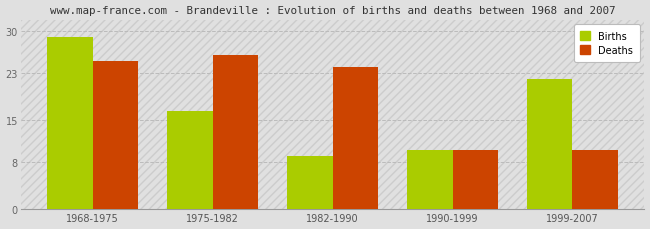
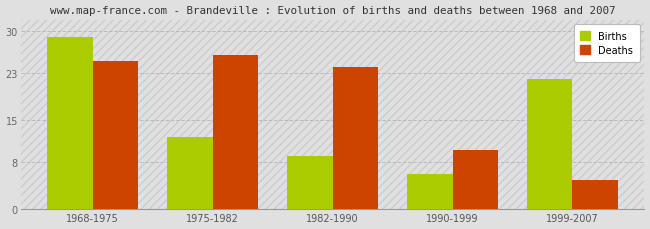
Births/1975-1982: 16.5 -> 12.2
Births/1990-1999: 10.0 -> 6.0
Deaths/1999-2007: 10 -> 5
